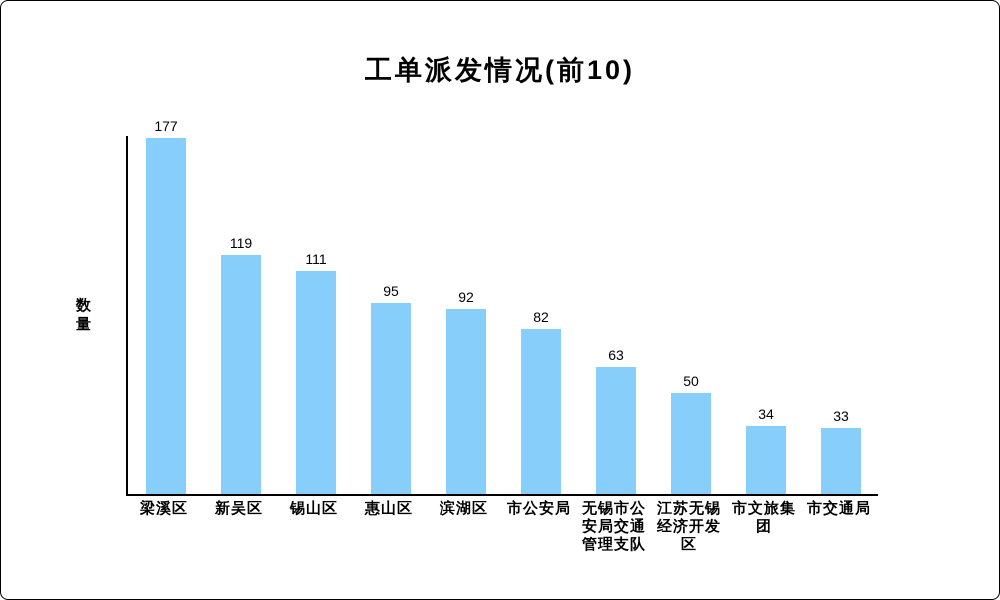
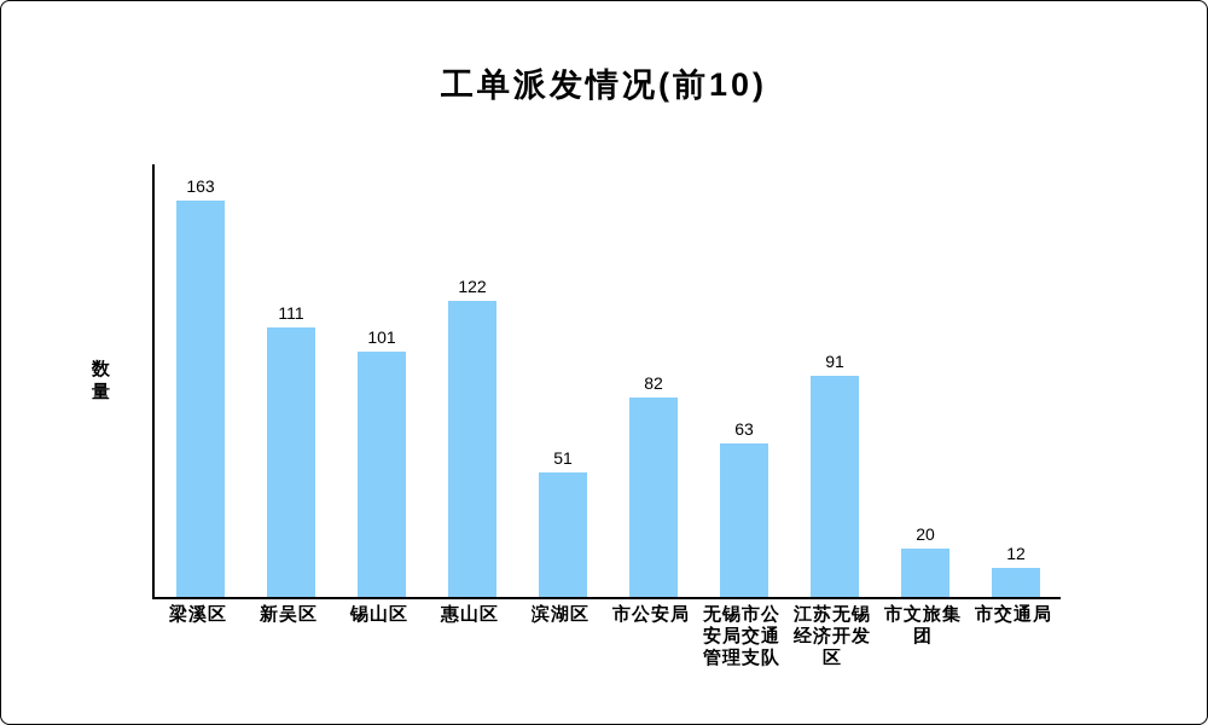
梁溪区: 177 -> 163
新吴区: 119 -> 111
锡山区: 111 -> 101
惠山区: 95 -> 122
滨湖区: 92 -> 51
江苏无锡经济开发区: 50 -> 91
市文旅集团: 34 -> 20
市交通局: 33 -> 12
